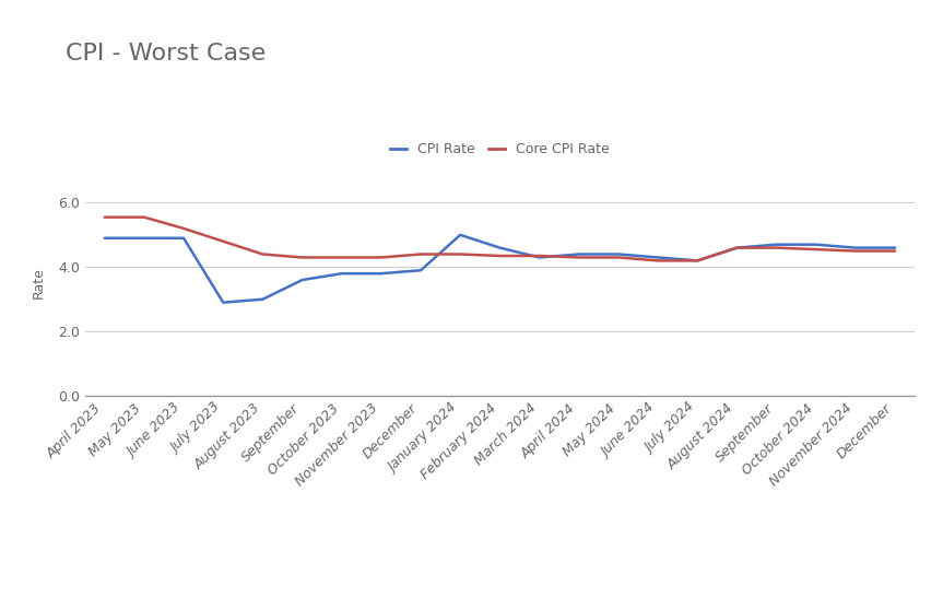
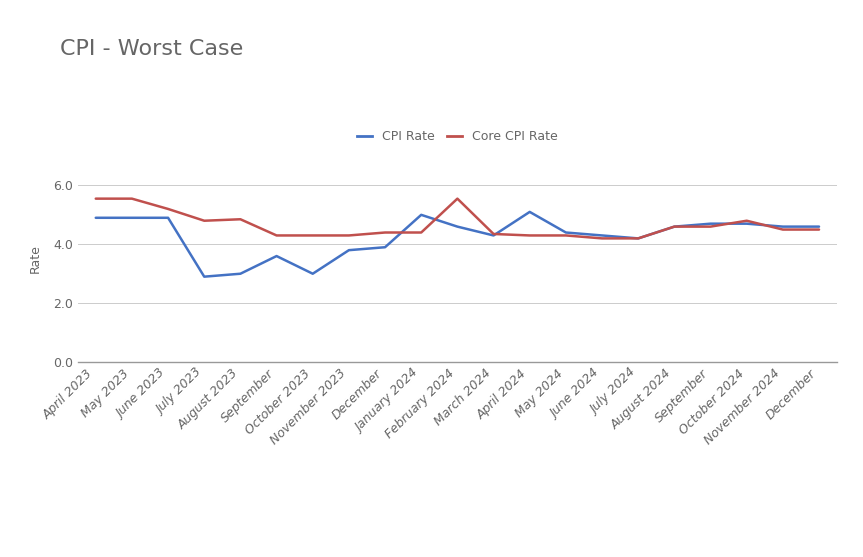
Core CPI Rate/August 2023: 4.40 -> 4.85
CPI Rate/October 2023: 3.8 -> 3.0
Core CPI Rate/February 2024: 4.35 -> 5.55
CPI Rate/April 2024: 4.4 -> 5.1
Core CPI Rate/October 2024: 4.55 -> 4.80
